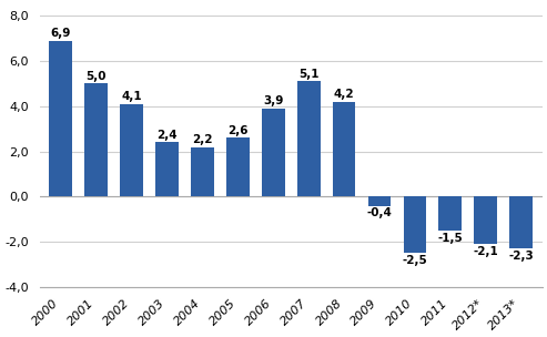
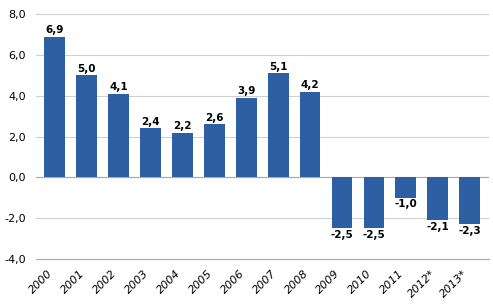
2009: -0,4 -> -2,5
2011: -1,5 -> -1,0
